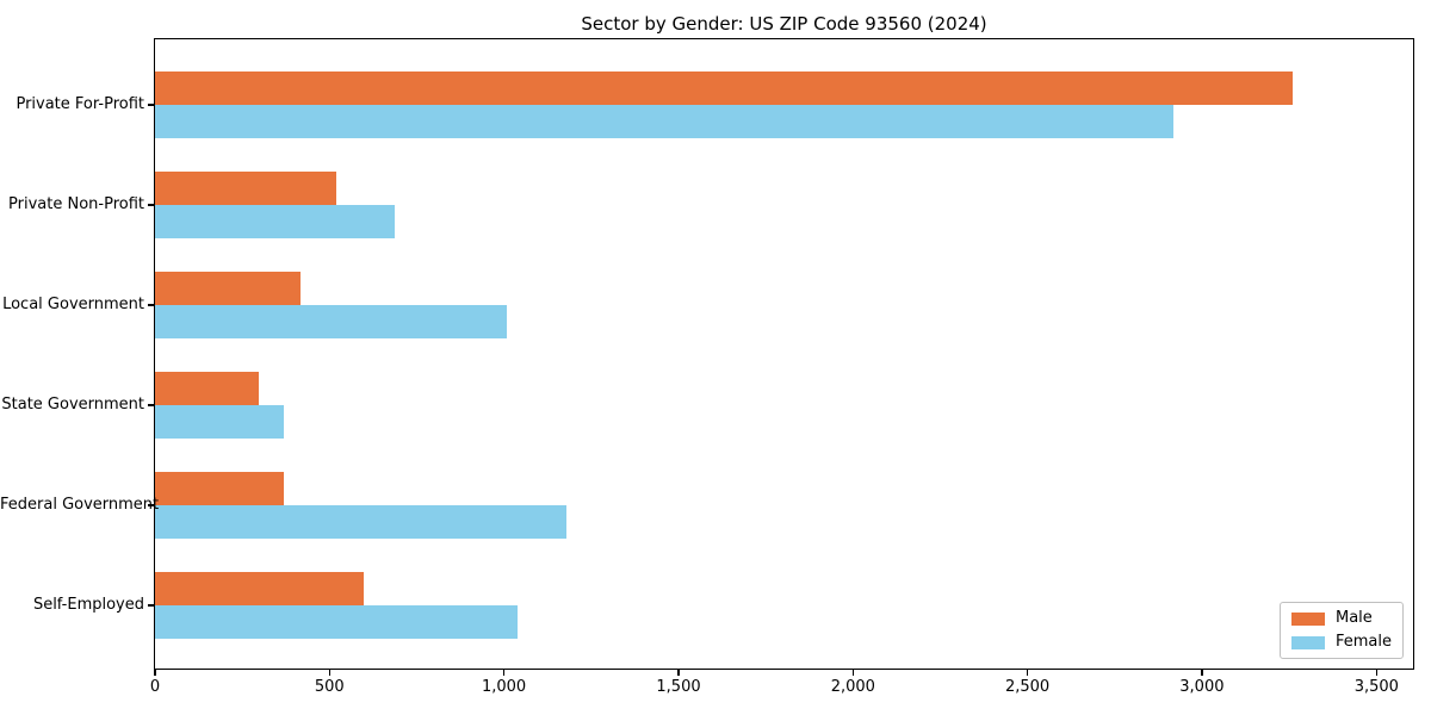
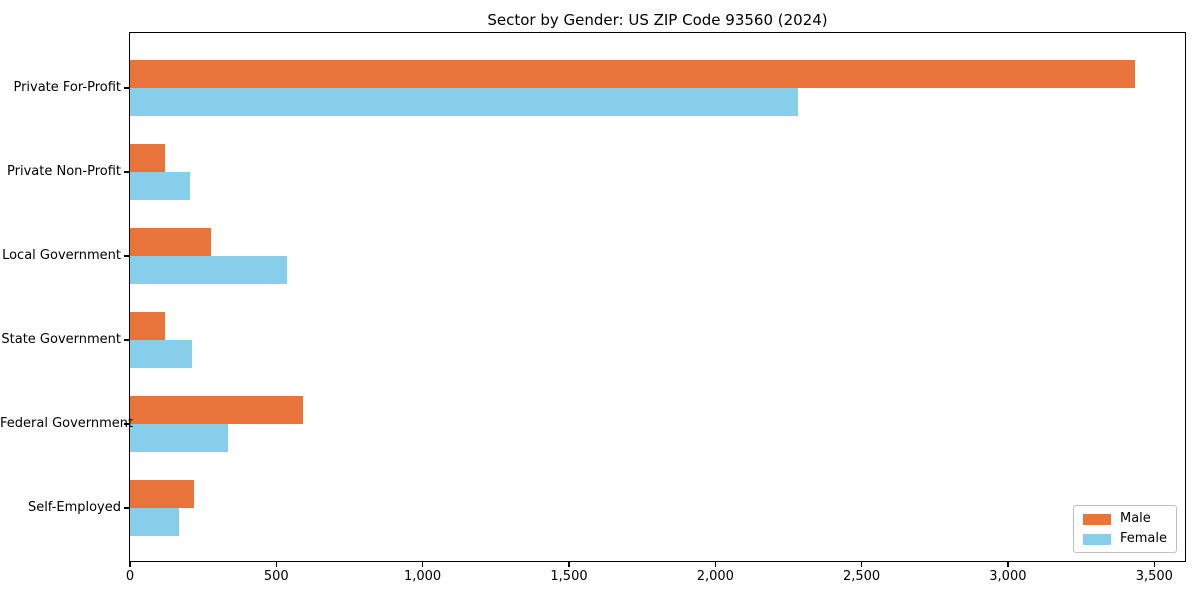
Male/Private For-Profit: 3260 -> 3430
Female/Private For-Profit: 2920 -> 2280
Male/Private Non-Profit: 520 -> 120
Female/Private Non-Profit: 690 -> 210
Male/Local Government: 420 -> 280
Female/Local Government: 1010 -> 540
Male/State Government: 300 -> 120
Female/State Government: 370 -> 210
Male/Federal Government: 370 -> 590
Female/Federal Government: 1180 -> 340
Male/Self-Employed: 600 -> 220
Female/Self-Employed: 1040 -> 170
